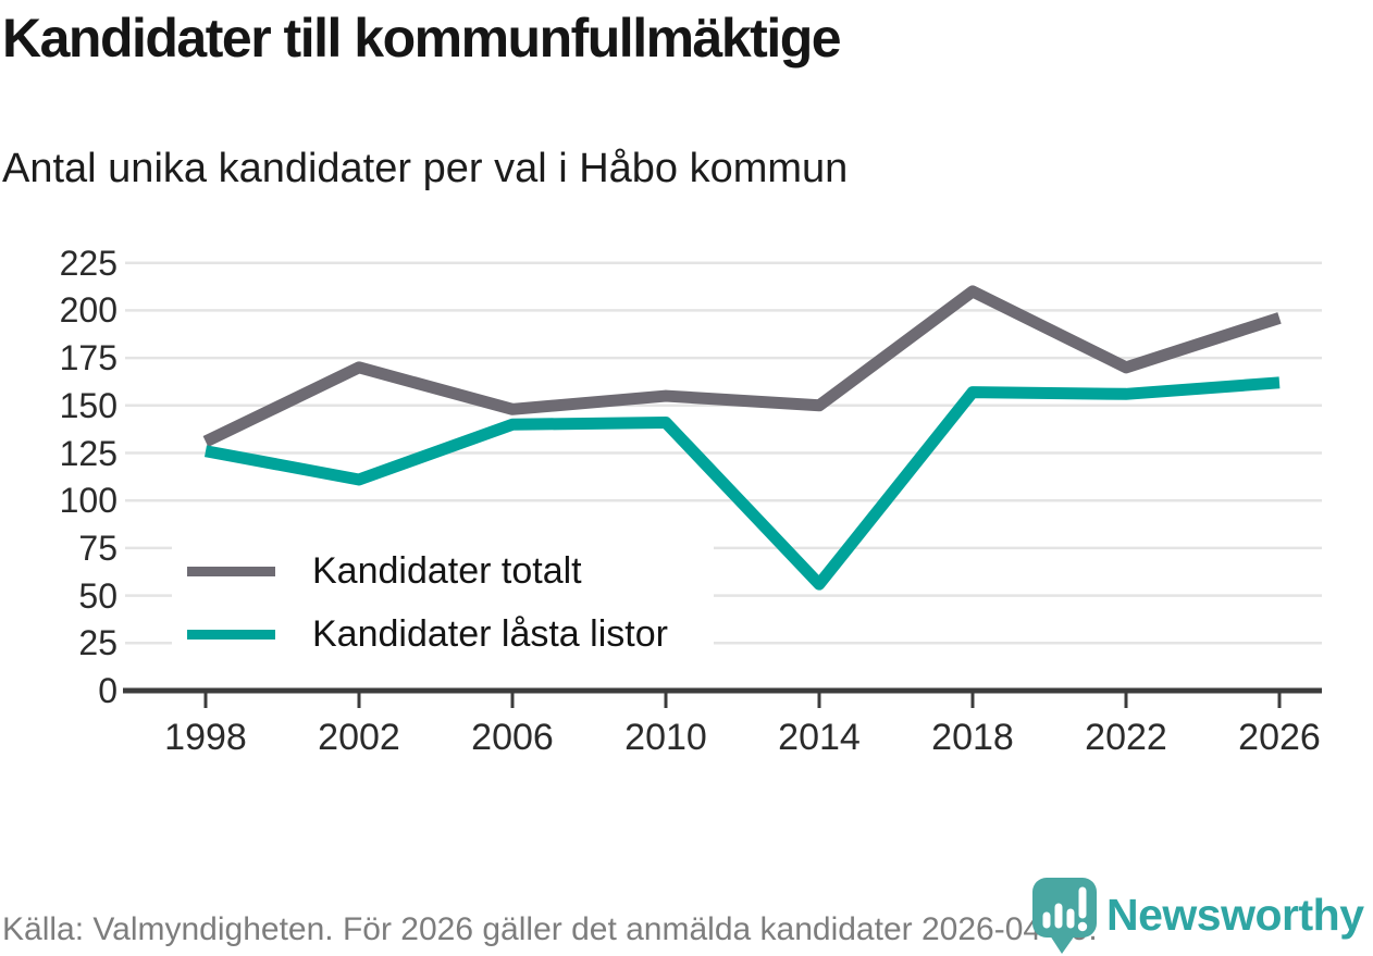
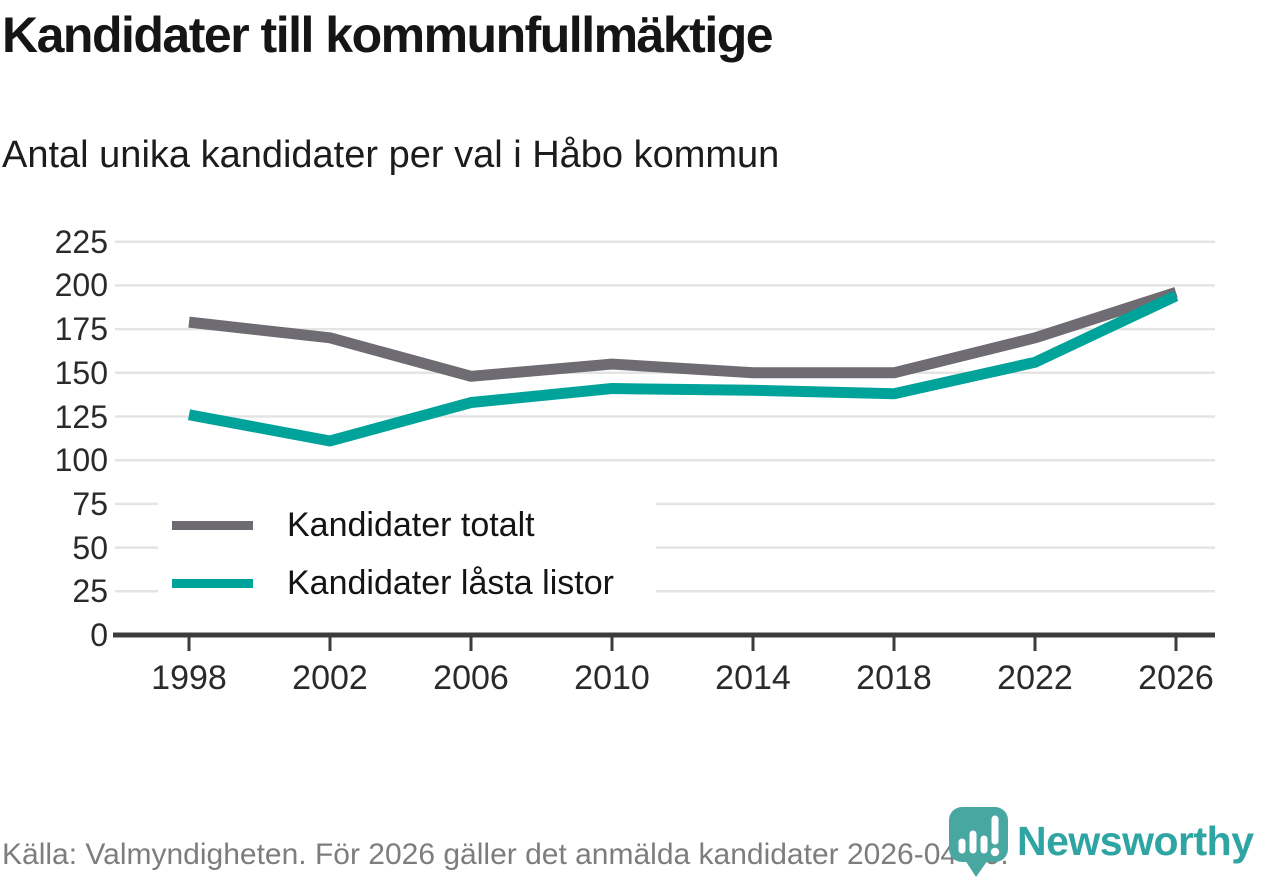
Kandidater totalt/1998: 131 -> 179
Kandidater låsta listor/2006: 140 -> 133
Kandidater låsta listor/2014: 56 -> 140
Kandidater totalt/2018: 210 -> 150
Kandidater låsta listor/2018: 157 -> 138
Kandidater låsta listor/2026: 162 -> 194
